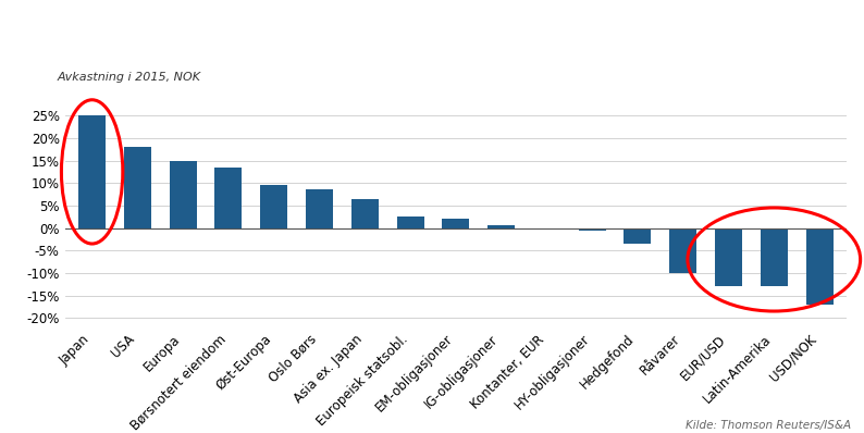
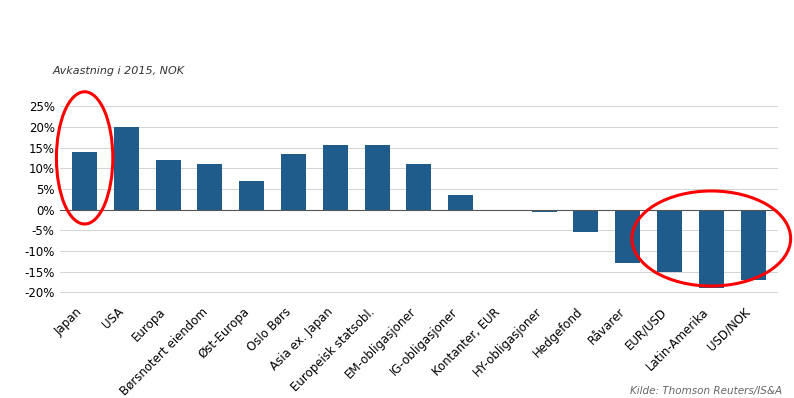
Japan: 25.0% -> 14.0%
USA: 18.0% -> 20.0%
Europa: 15.0% -> 12.0%
Børsnotert eiendom: 13.5% -> 11.0%
Øst-Europa: 9.5% -> 7.0%
Oslo Børs: 8.5% -> 13.5%
Asia ex. Japan: 6.5% -> 15.5%
Europeisk statsobl.: 2.5% -> 15.5%
EM-obligasjoner: 2.0% -> 11.0%
IG-obligasjoner: 0.5% -> 3.5%
Hedgefond: -3.5% -> -5.5%
Råvarer: -10.0% -> -13.0%
EUR/USD: -13.0% -> -15.0%
Latin-Amerika: -13.0% -> -19.0%
